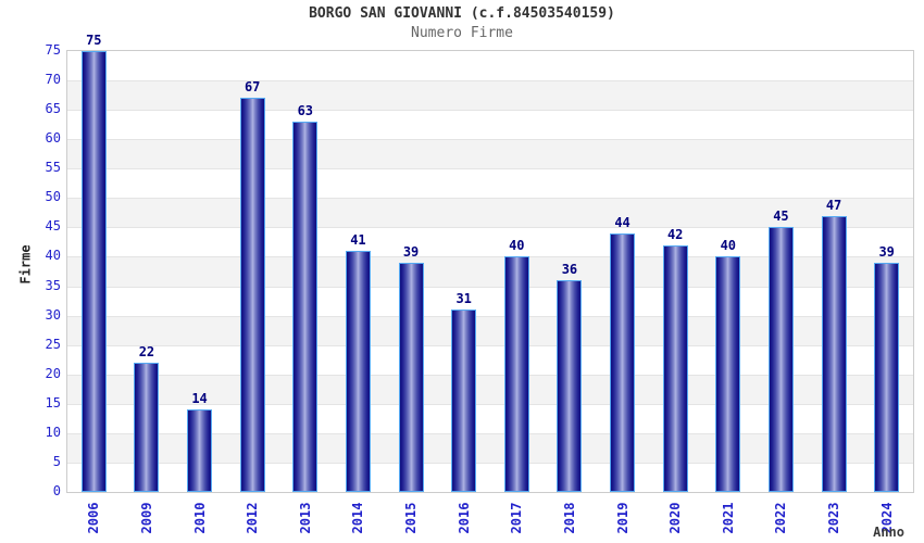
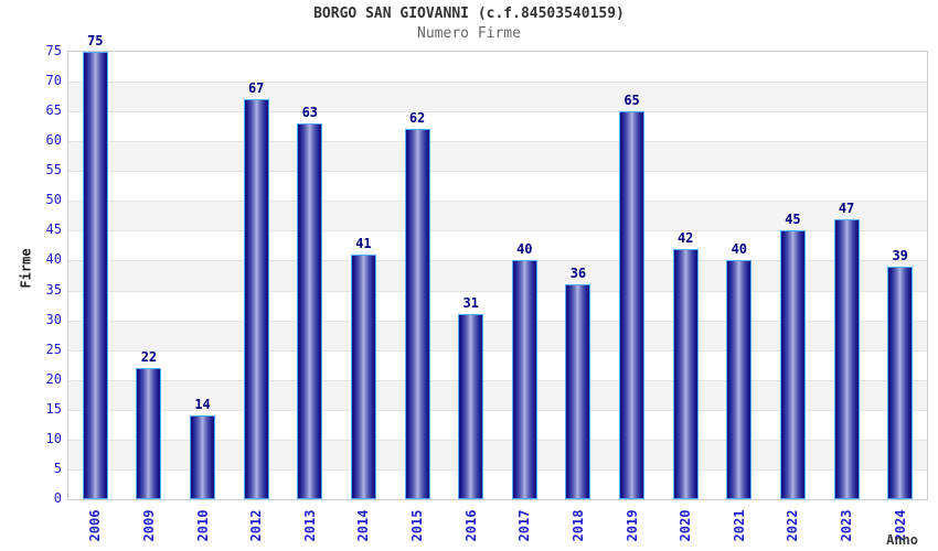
2015: 39 -> 62
2019: 44 -> 65
